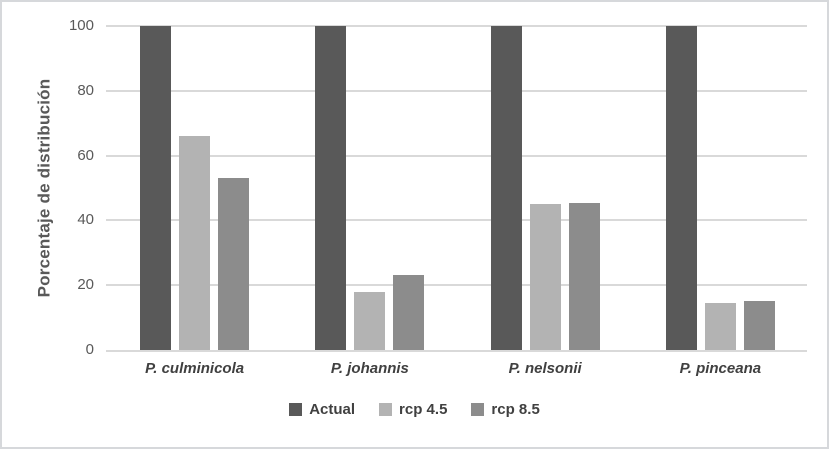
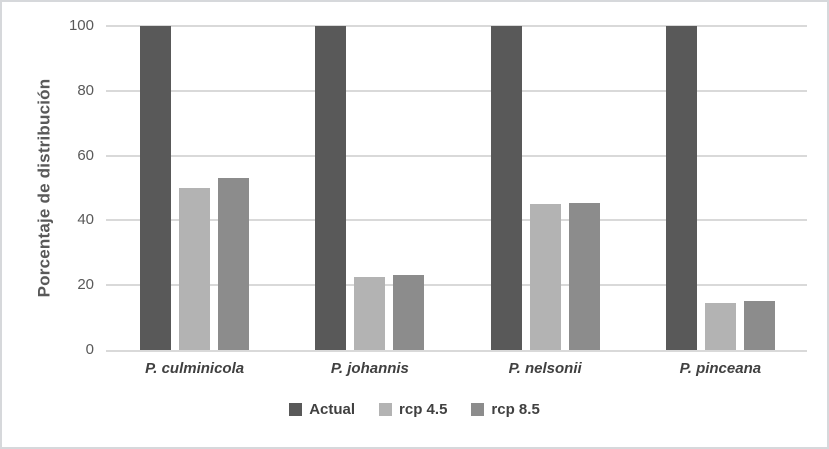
rcp 4.5/P. culminicola: 66 -> 50
rcp 4.5/P. johannis: 18 -> 22
